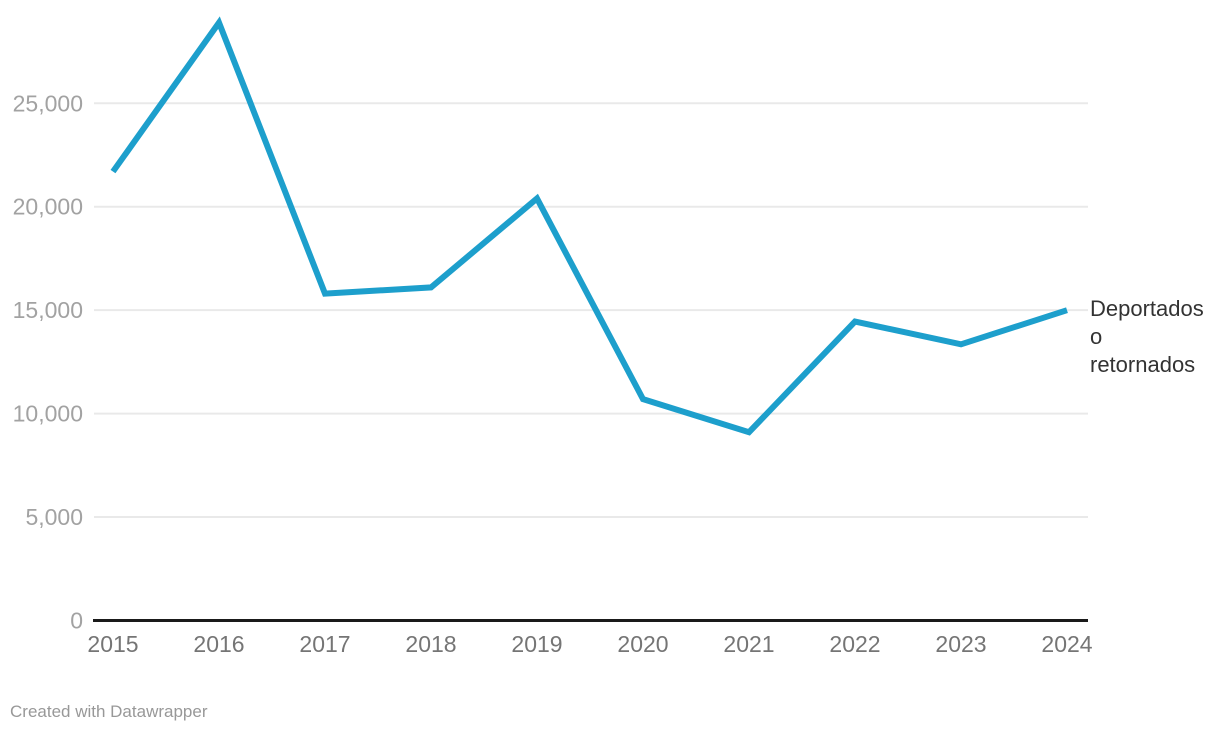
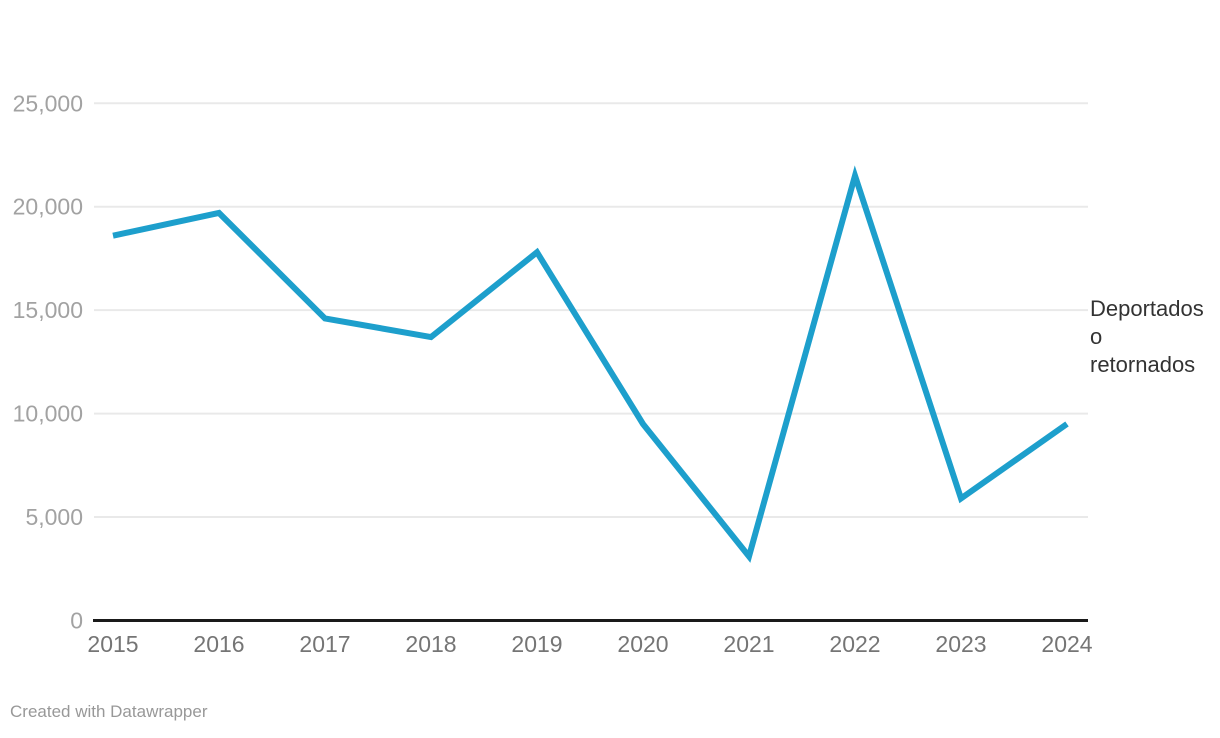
2015: 21700 -> 18600
2016: 28900 -> 19700
2017: 15800 -> 14600
2018: 16100 -> 13700
2019: 20400 -> 17800
2020: 10700 -> 9500
2021: 9100 -> 3100
2022: 14400 -> 21500
2023: 13400 -> 5900
2024: 15000 -> 9500
